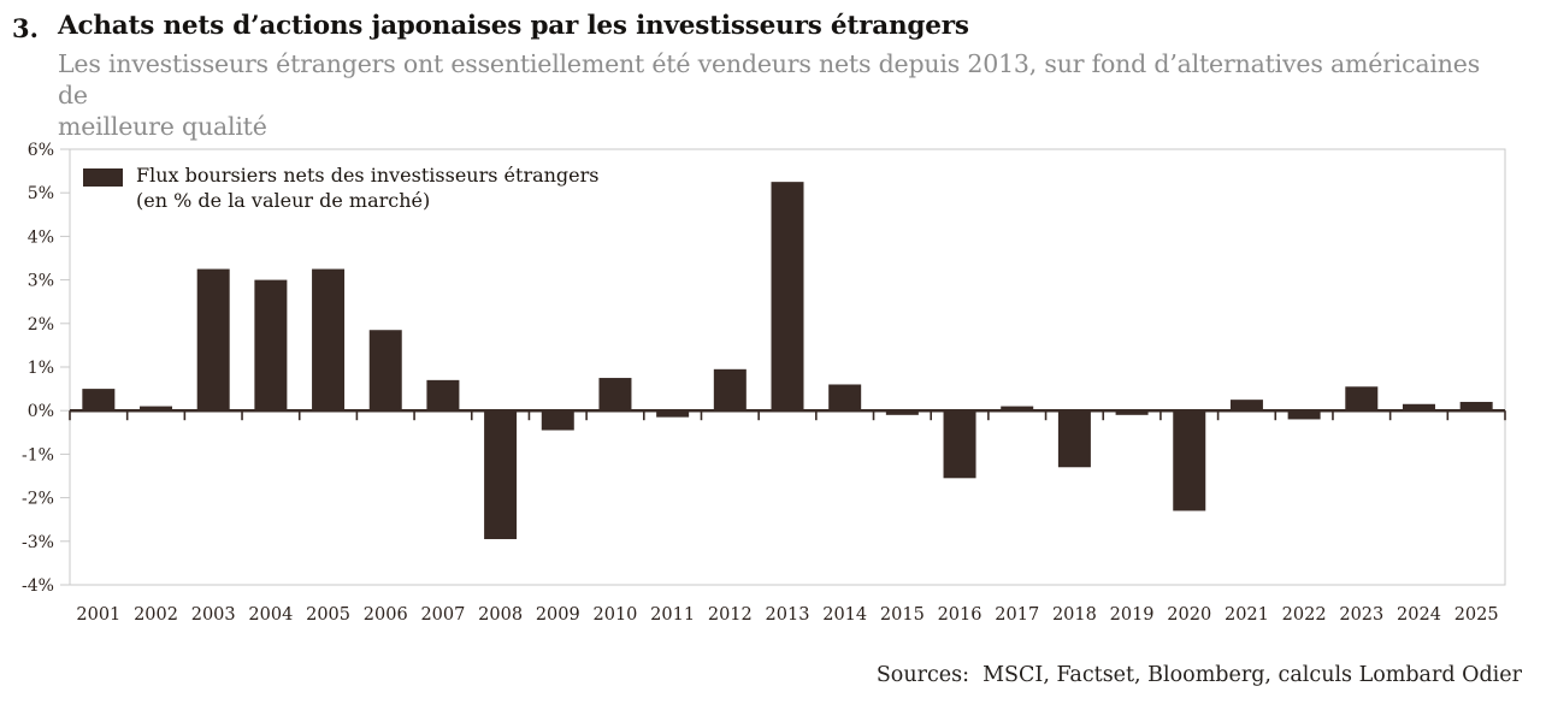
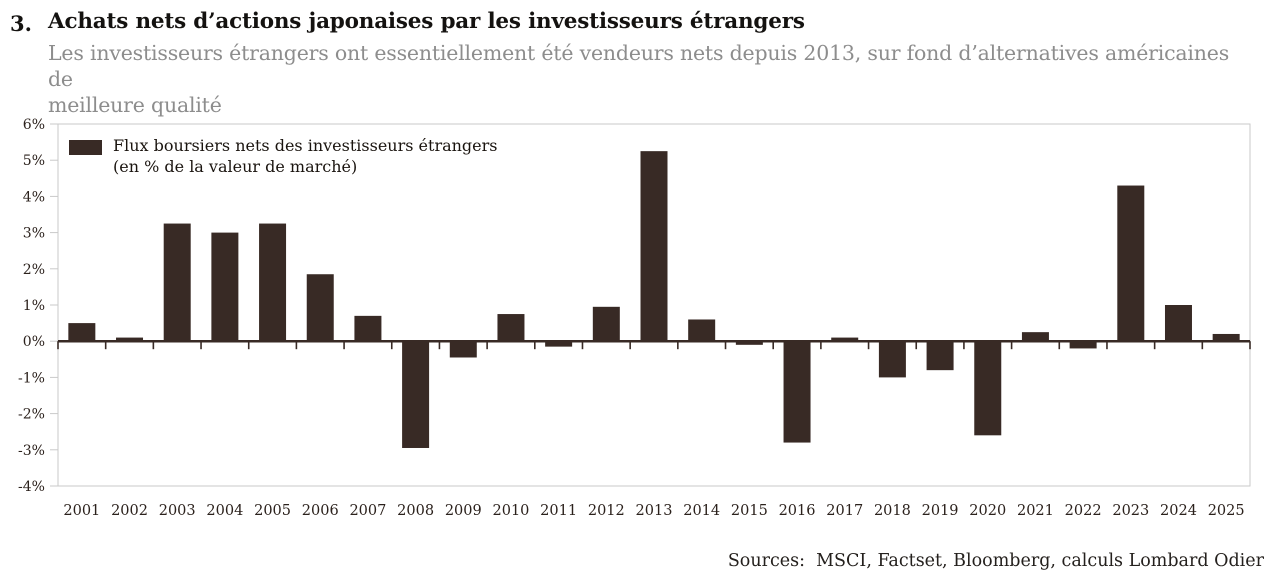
2016: -1.6% -> -2.8%
2018: -1.3% -> -1.0%
2019: -0.1% -> -0.8%
2020: -2.3% -> -2.6%
2023: 0.6% -> 4.3%
2024: 0.1% -> 1.0%
